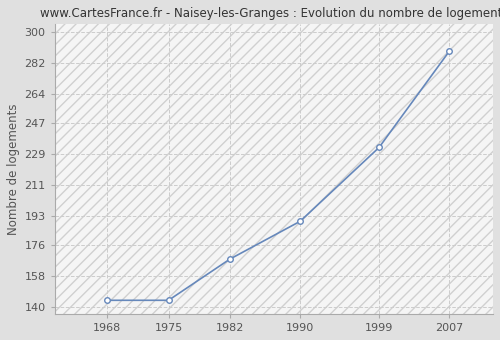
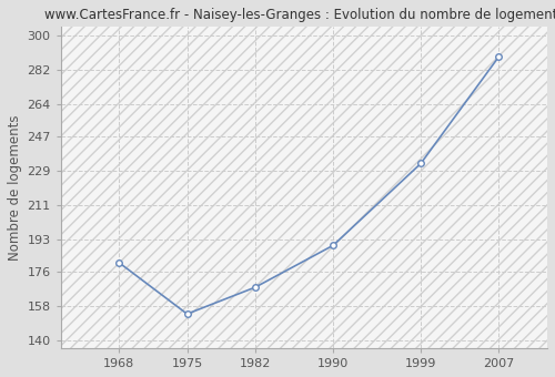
1968: 144 -> 181
1975: 144 -> 154
